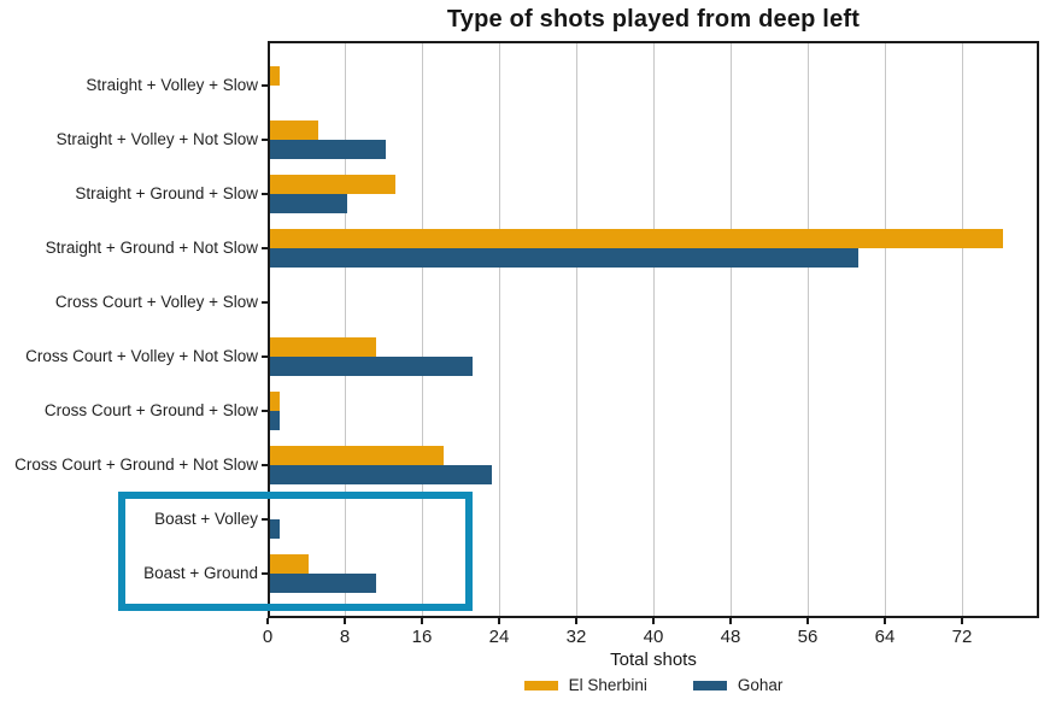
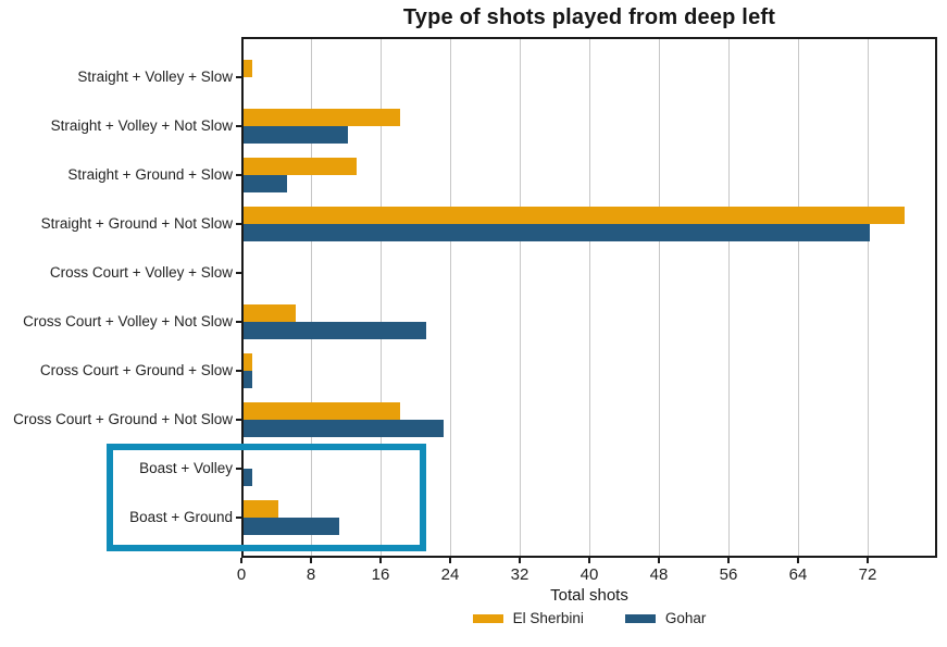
El Sherbini/Straight + Volley + Not Slow: 5 -> 18
Gohar/Straight + Ground + Slow: 8 -> 5
Gohar/Straight + Ground + Not Slow: 61 -> 72
El Sherbini/Cross Court + Volley + Not Slow: 11 -> 6
